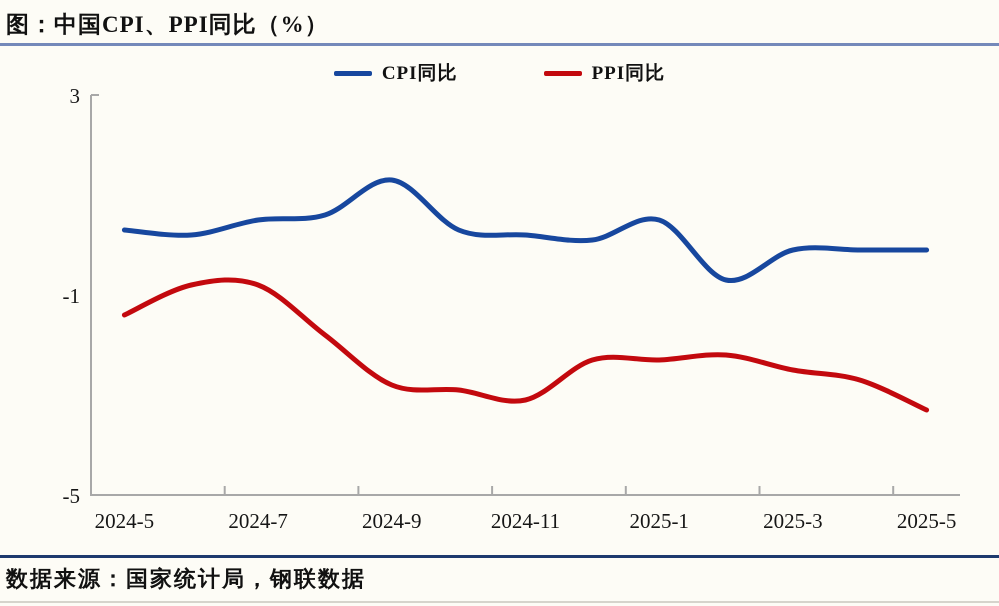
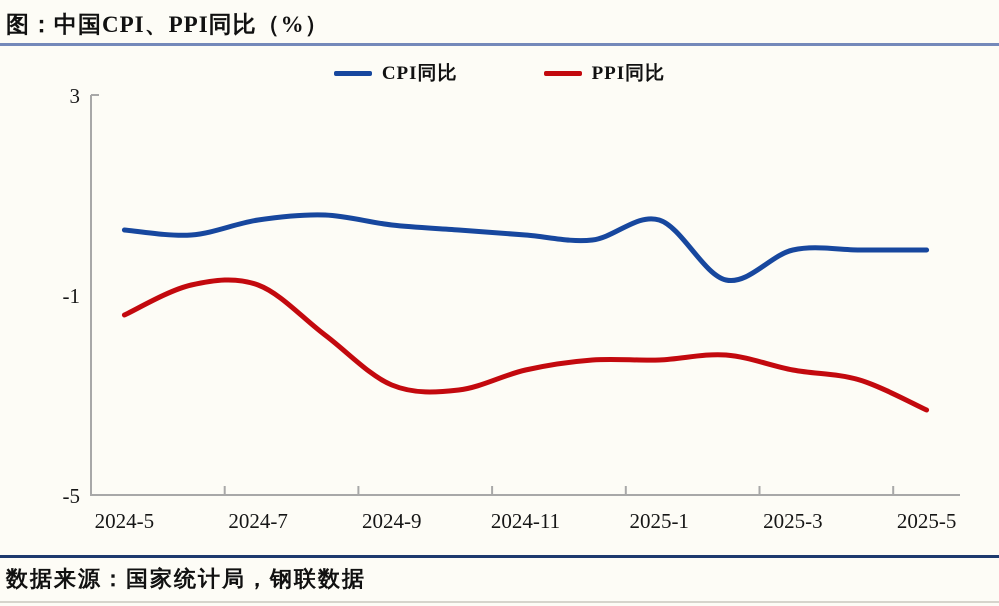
CPI同比/2024-9: 1.3 -> 0.4
PPI同比/2024-11: -3.1 -> -2.5
